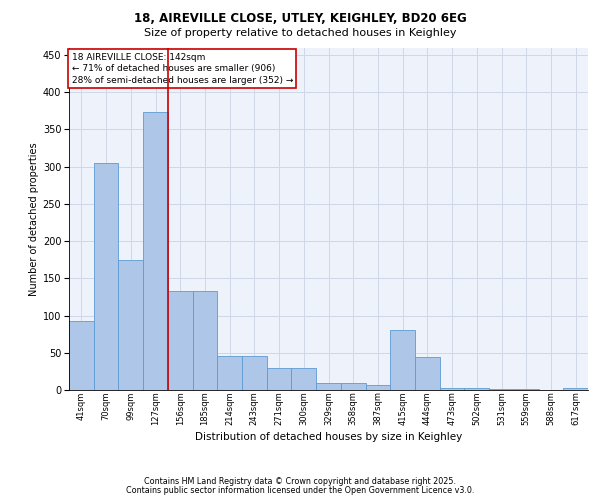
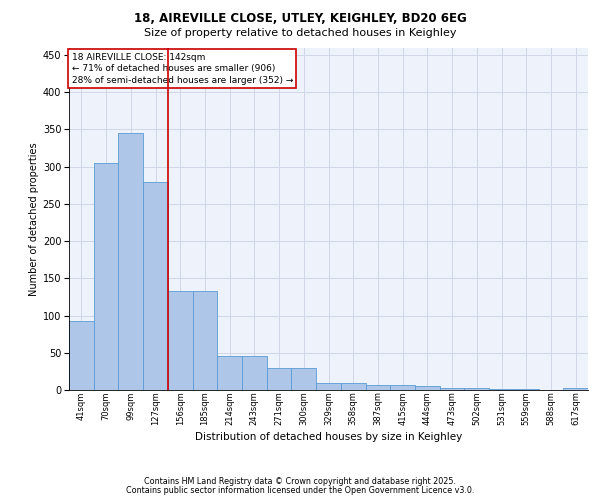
99sqm: 174 -> 345
127sqm: 374 -> 280
415sqm: 80 -> 7
444sqm: 44 -> 5
